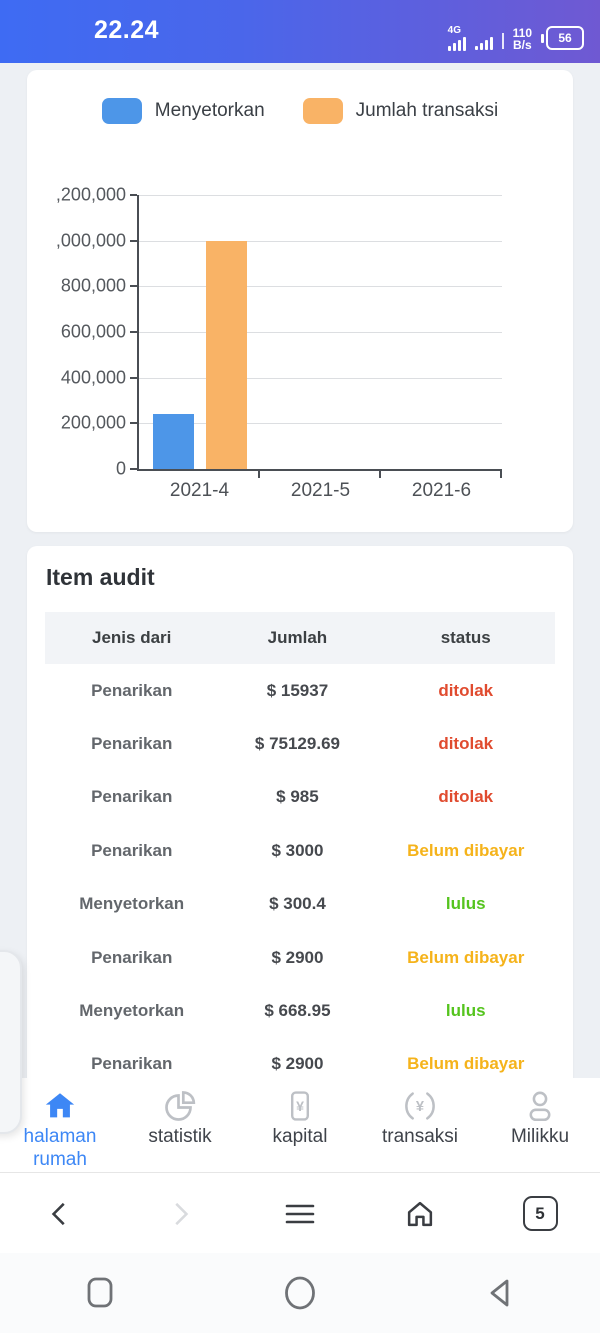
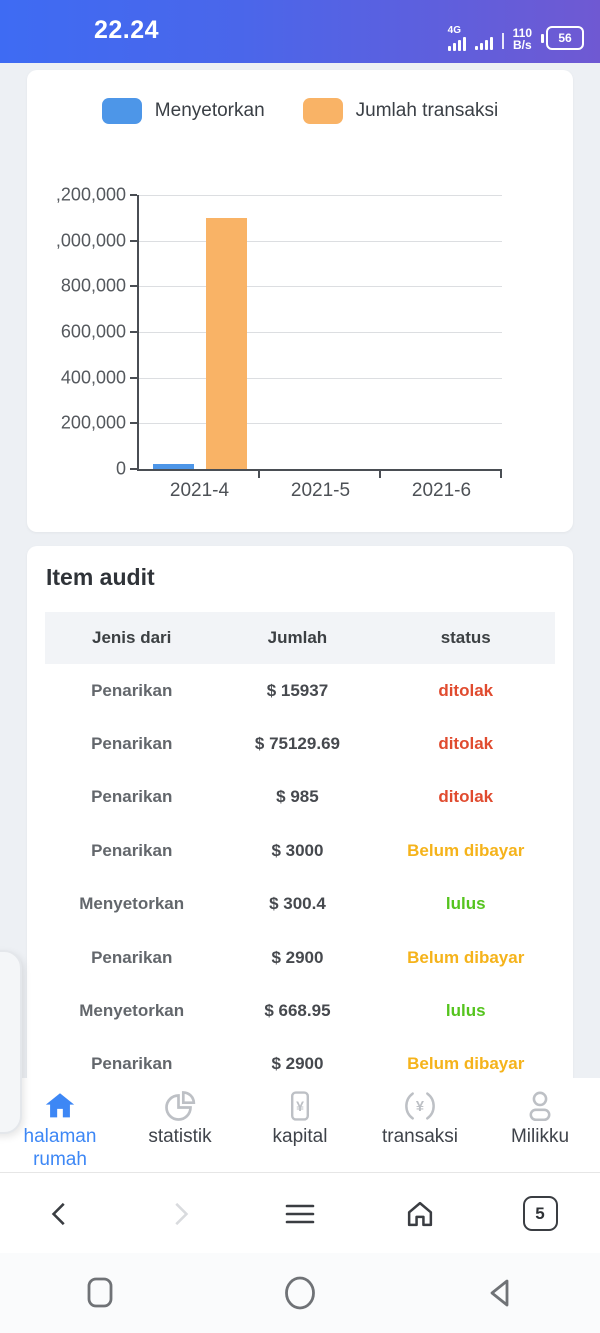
Menyetorkan/2021-4: 240000 -> 20000
Jumlah transaksi/2021-4: 1000000 -> 1100000
